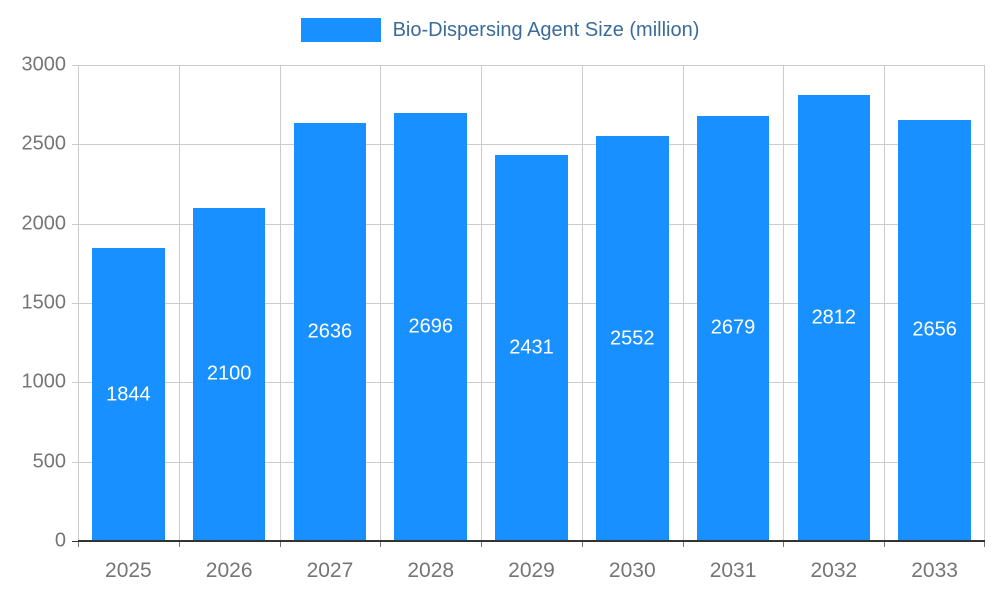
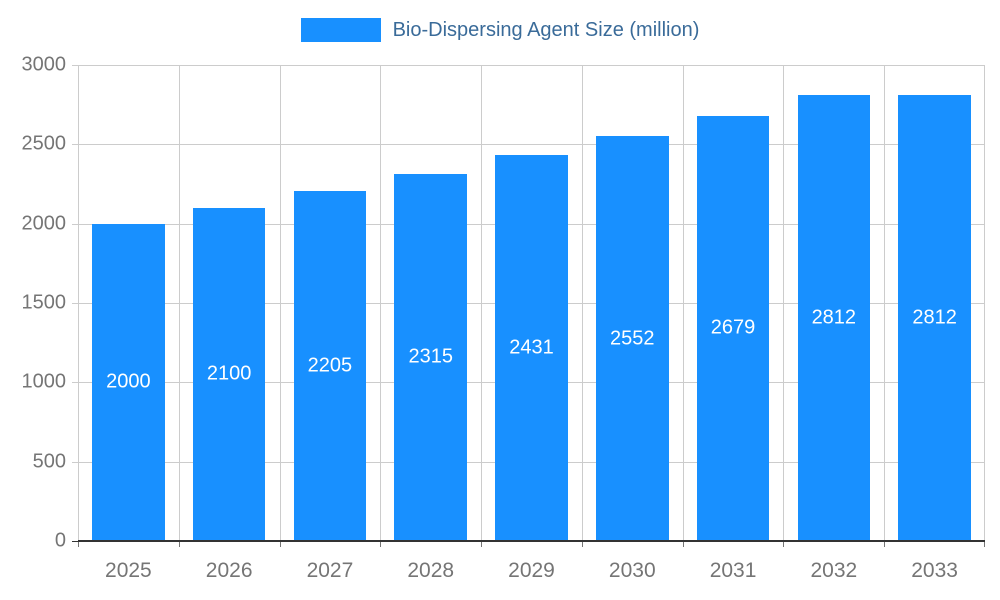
2025: 1844 -> 2000
2027: 2636 -> 2205
2028: 2696 -> 2315
2033: 2656 -> 2812
